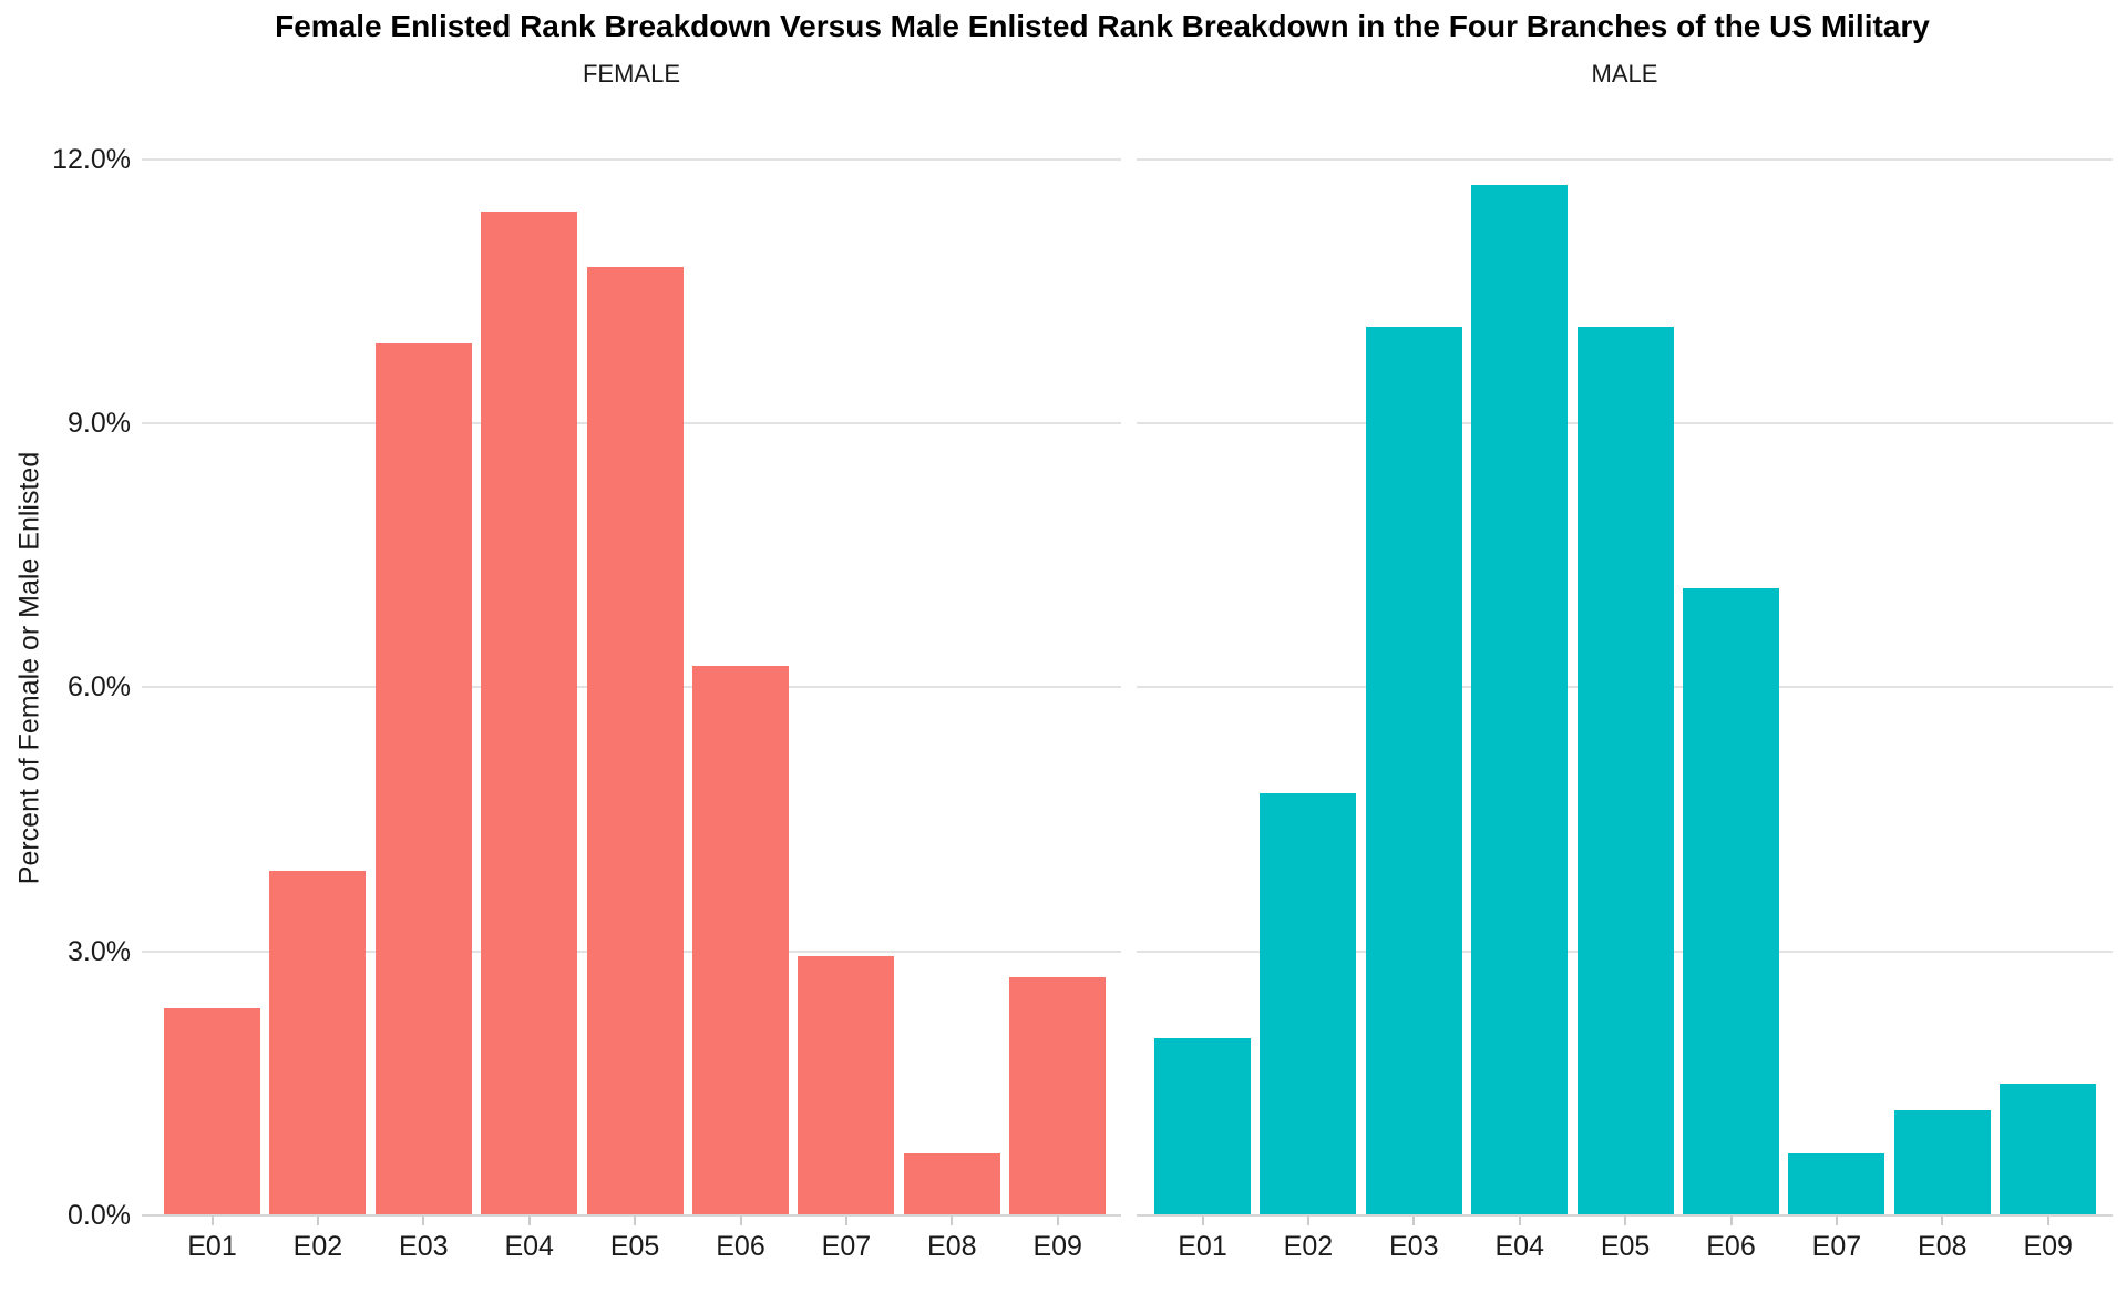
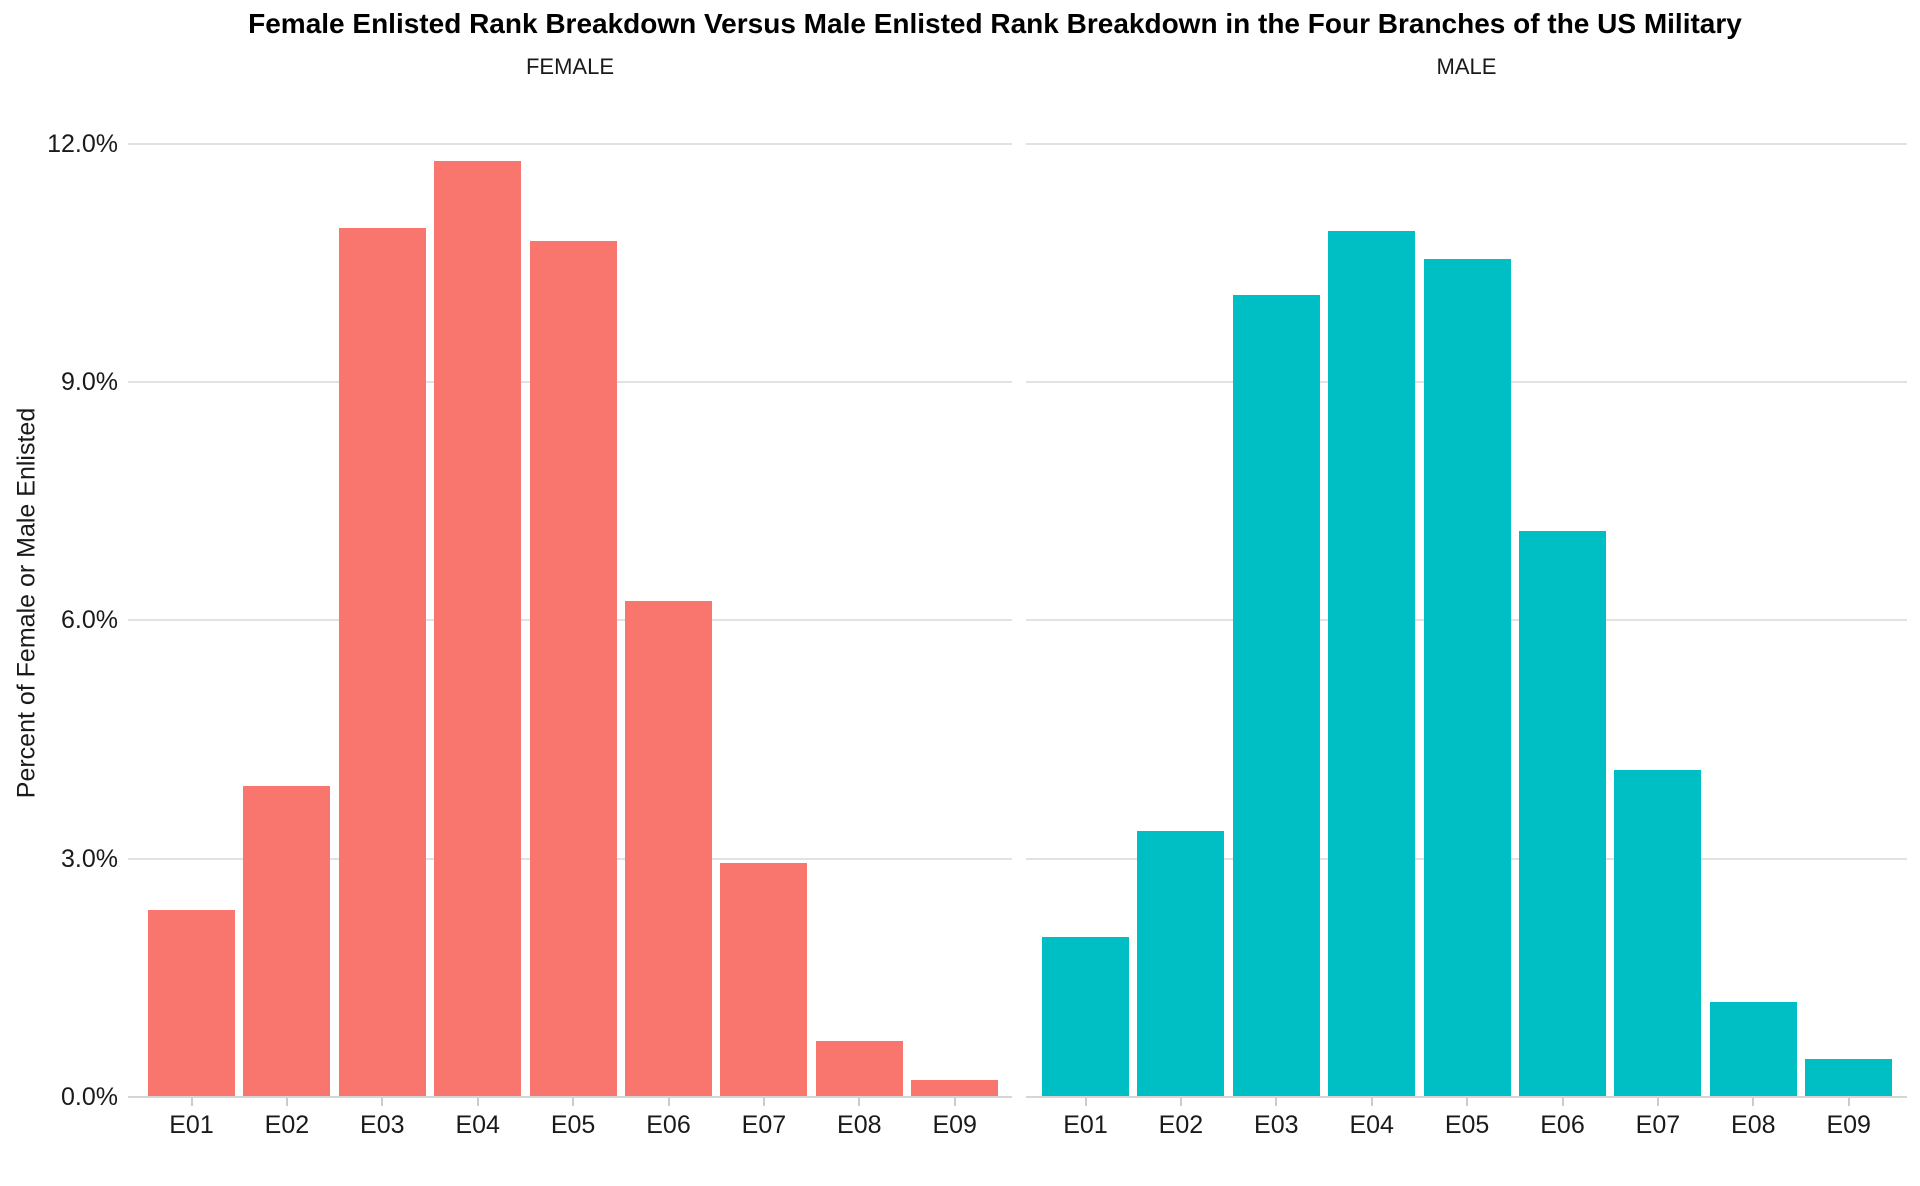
MALE/E02: 4.8% -> 3.4%
FEMALE/E03: 9.9% -> 10.9%
FEMALE/E04: 11.4% -> 11.8%
MALE/E04: 11.7% -> 10.9%
MALE/E05: 10.1% -> 10.6%
MALE/E07: 0.7% -> 4.1%
FEMALE/E09: 2.7% -> 0.2%
MALE/E09: 1.5% -> 0.5%
